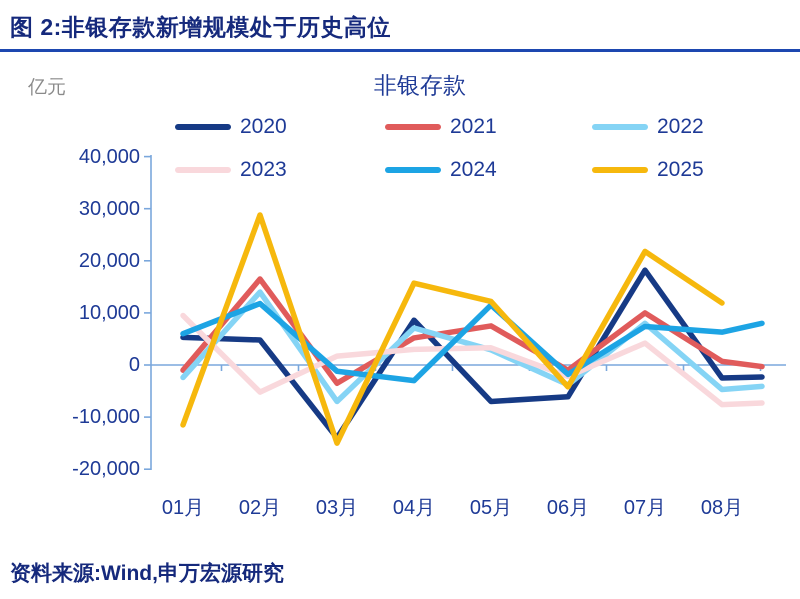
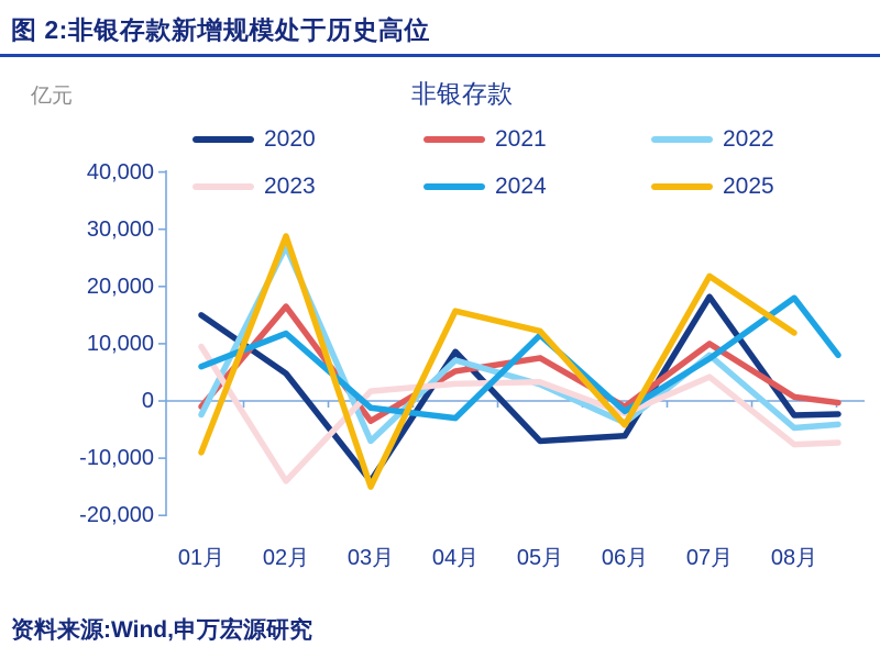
2020/01月: 5000 -> 15000
2025/01月: -12000 -> -9000
2022/02月: 14000 -> 27000
2023/02月: -5000 -> -14000
2024/08月: 6000 -> 18000
